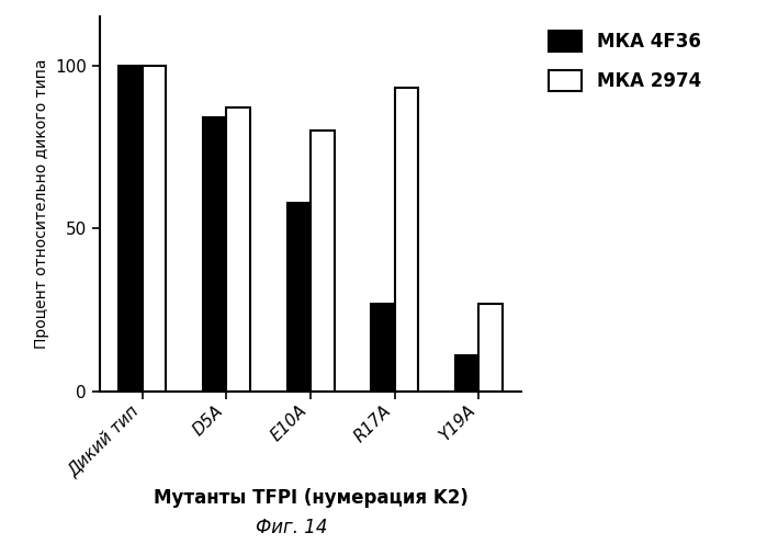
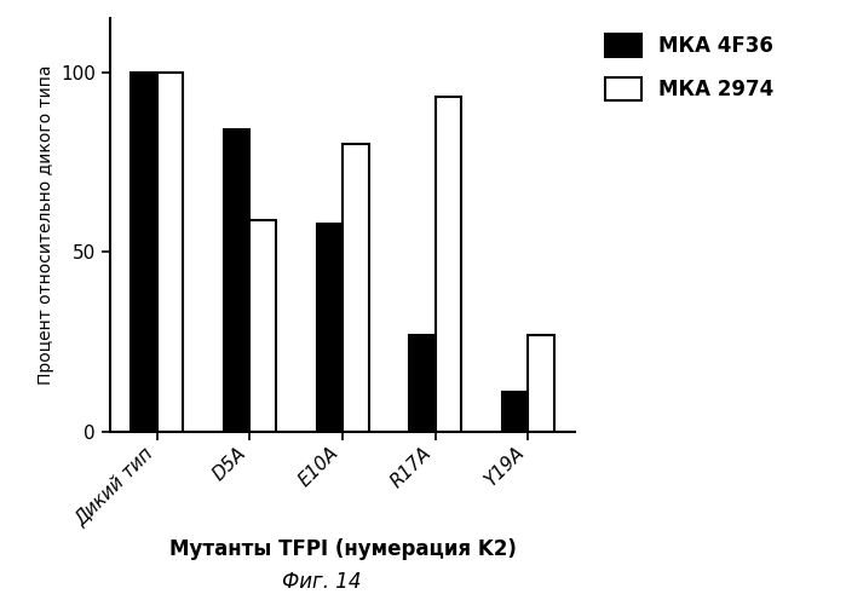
МКА 2974/D5A: 87 -> 59
